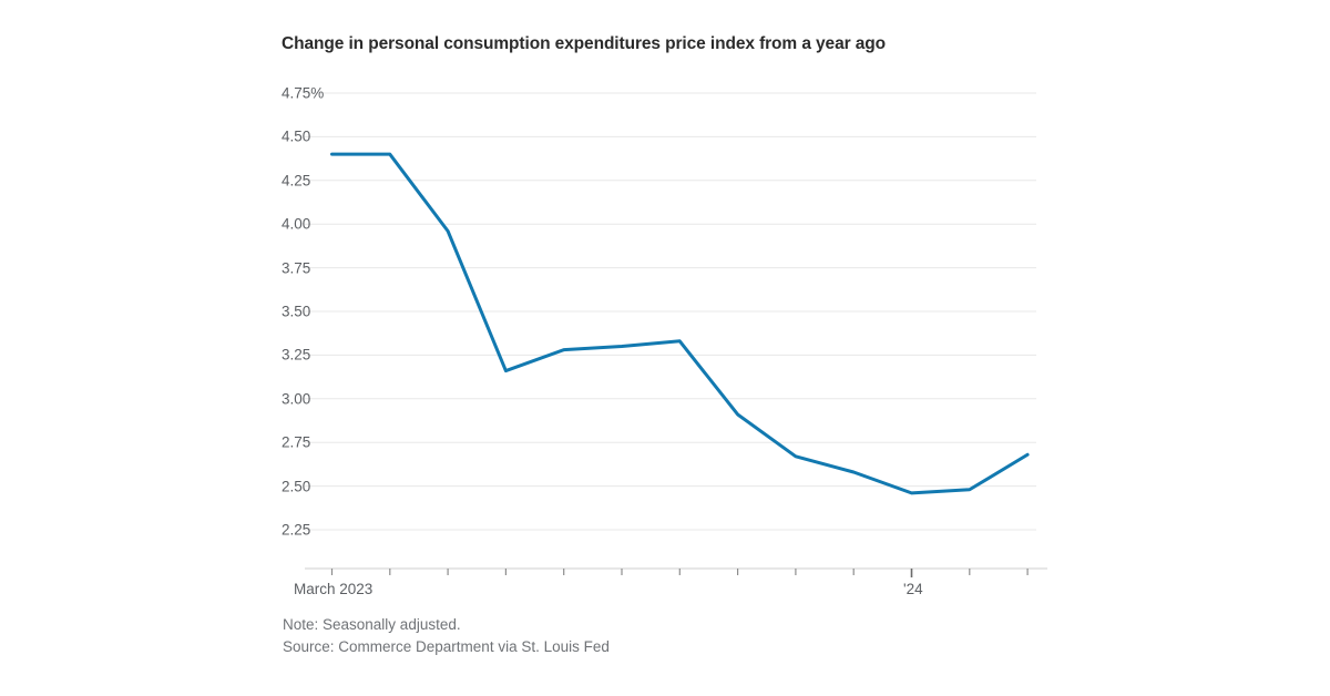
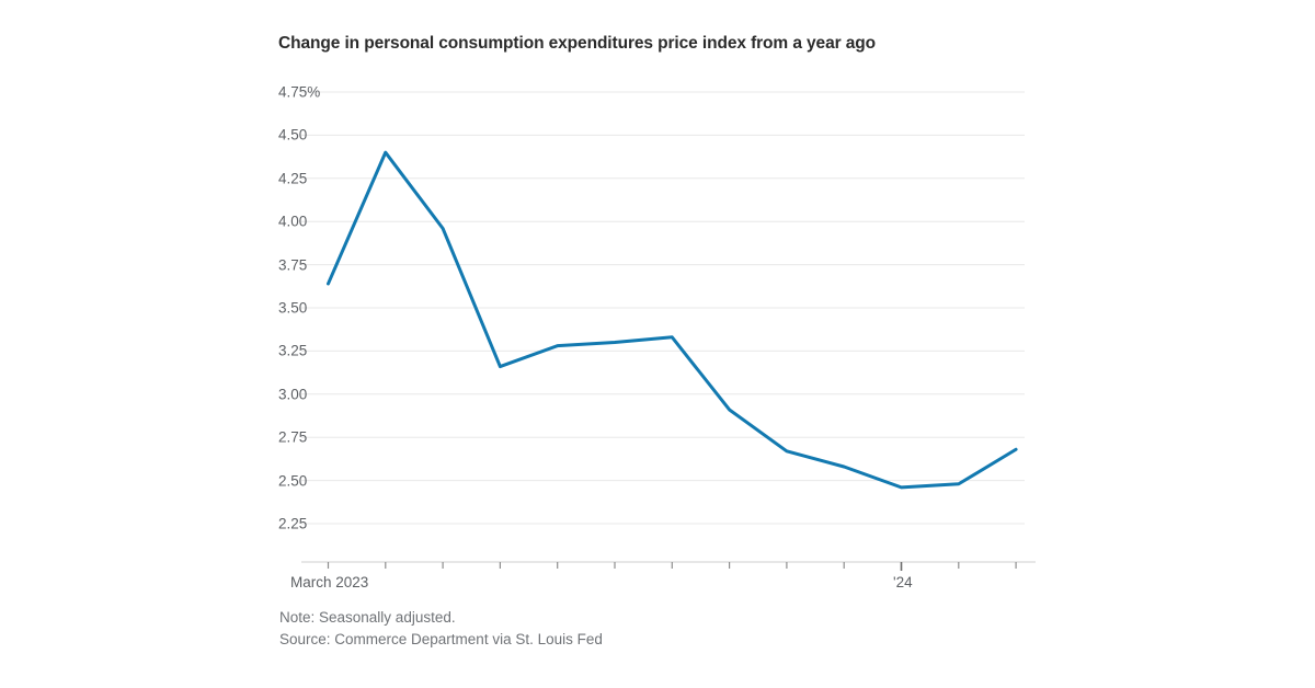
March 2023: 4.40% -> 3.64%
